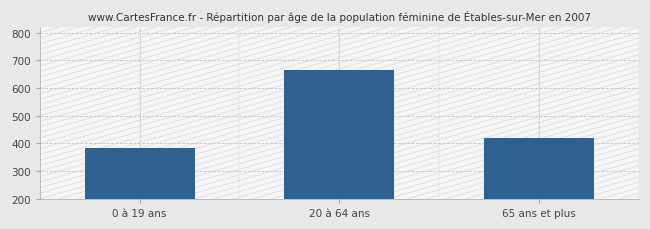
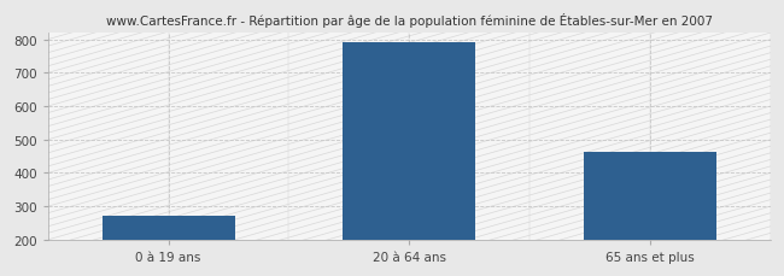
0 à 19 ans: 385 -> 272
20 à 64 ans: 665 -> 793
65 ans et plus: 420 -> 464
